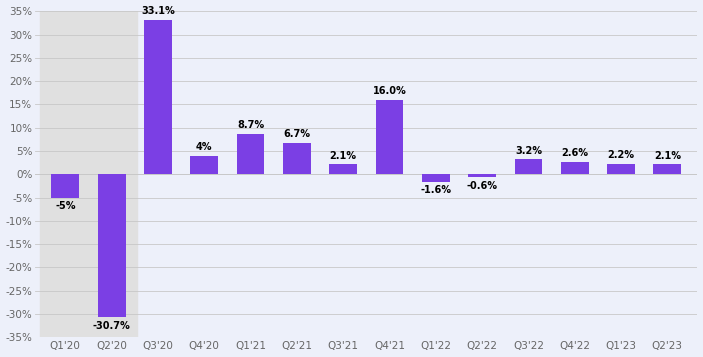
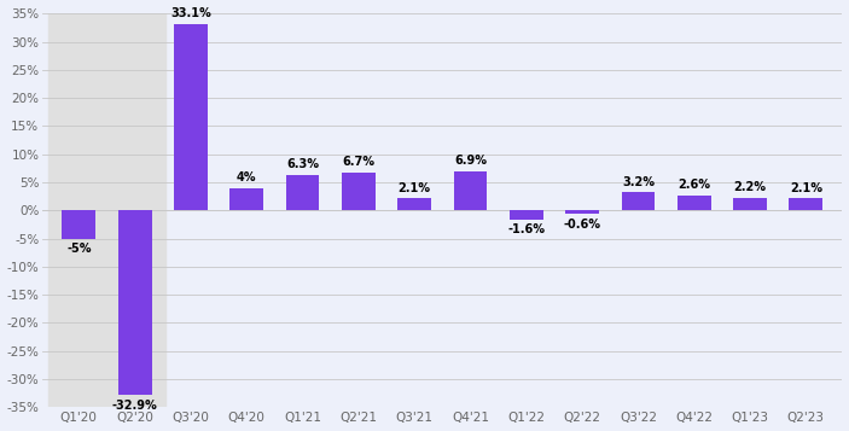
Q2'20: -30.7% -> -32.9%
Q1'21: 8.7% -> 6.3%
Q4'21: 16.0% -> 6.9%
